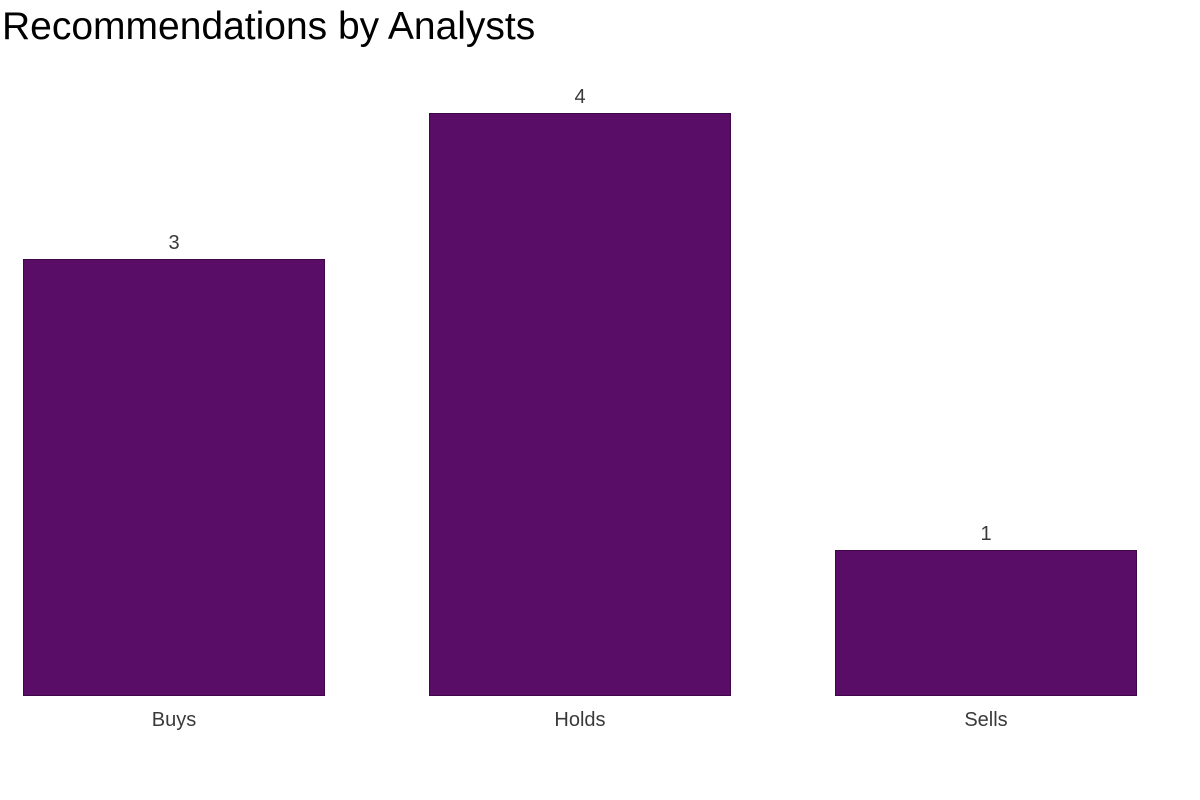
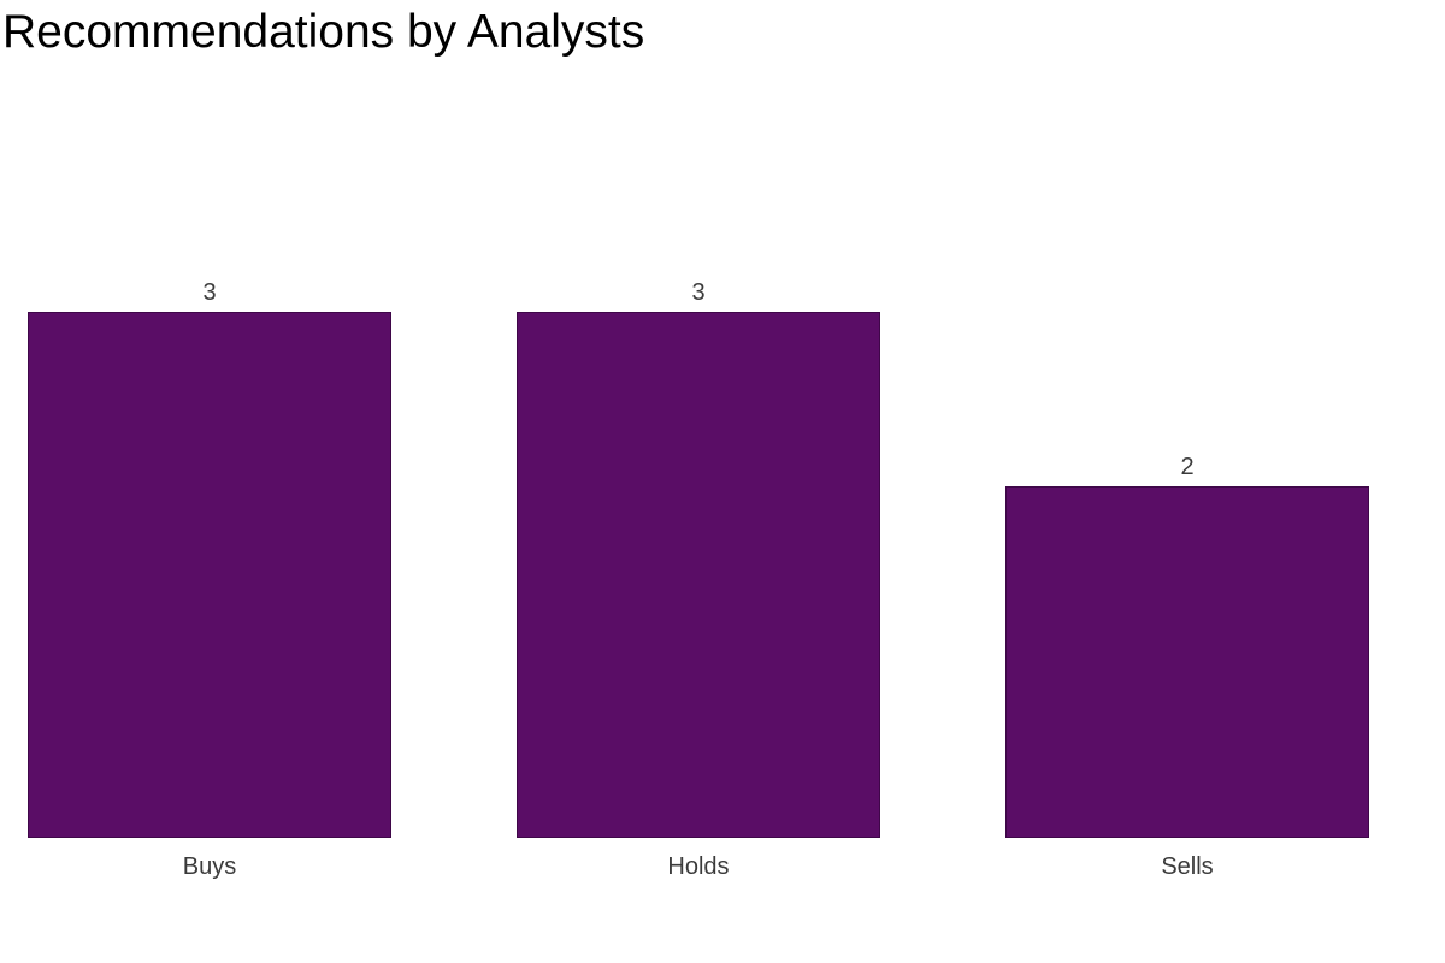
Holds: 4 -> 3
Sells: 1 -> 2
